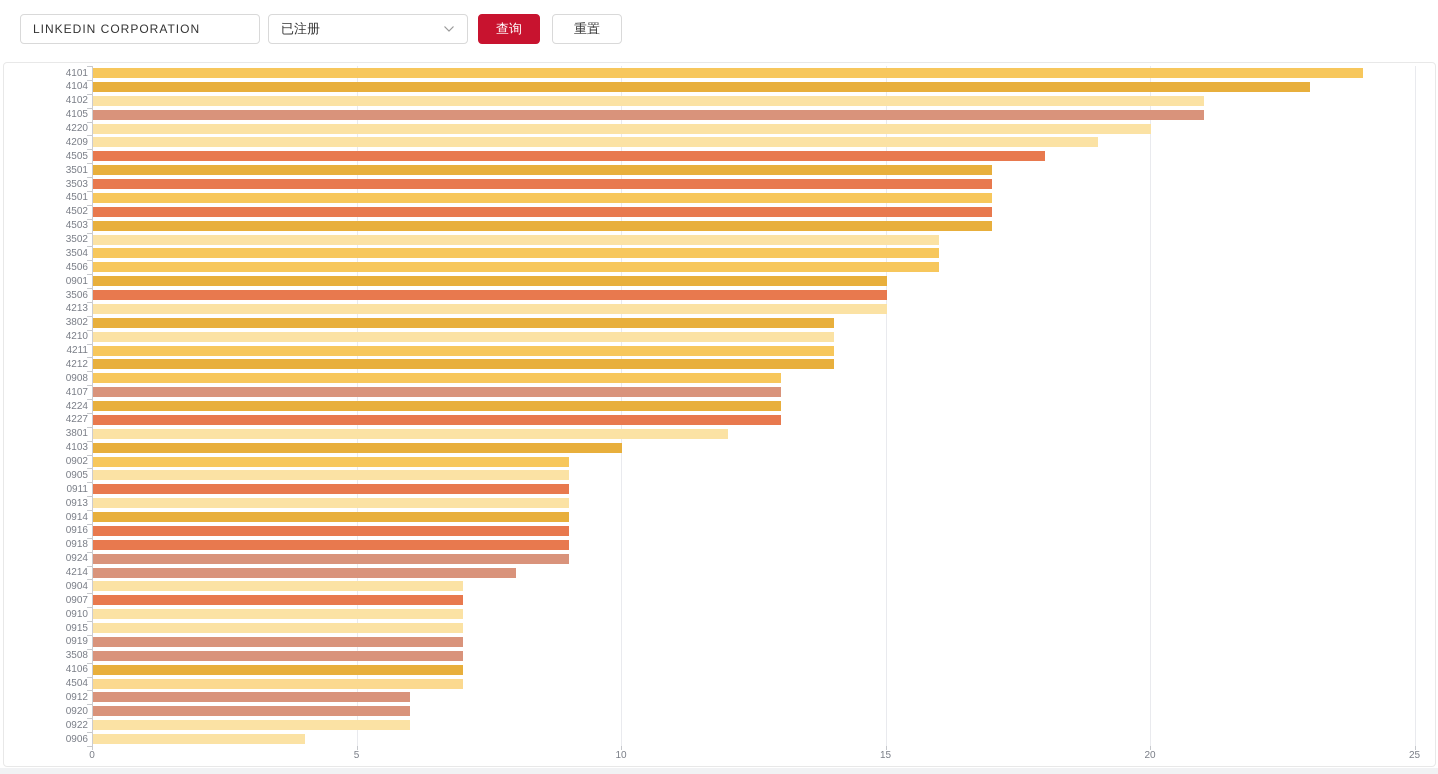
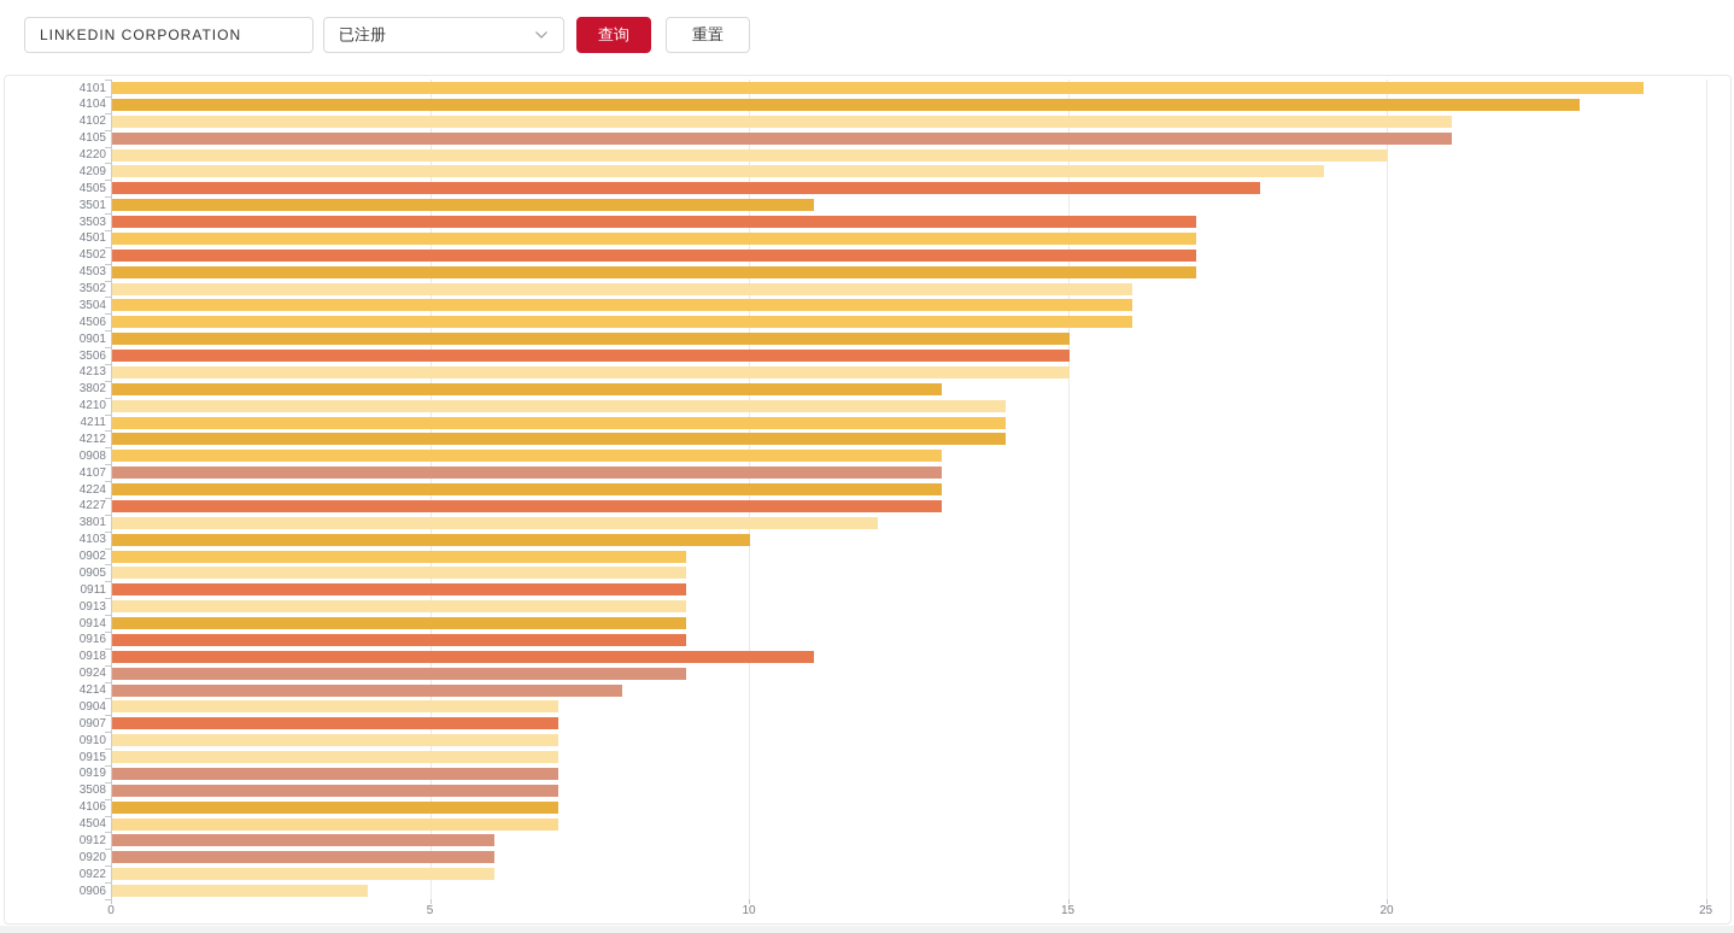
3501: 17 -> 11
3802: 14 -> 13
0918: 9 -> 11
